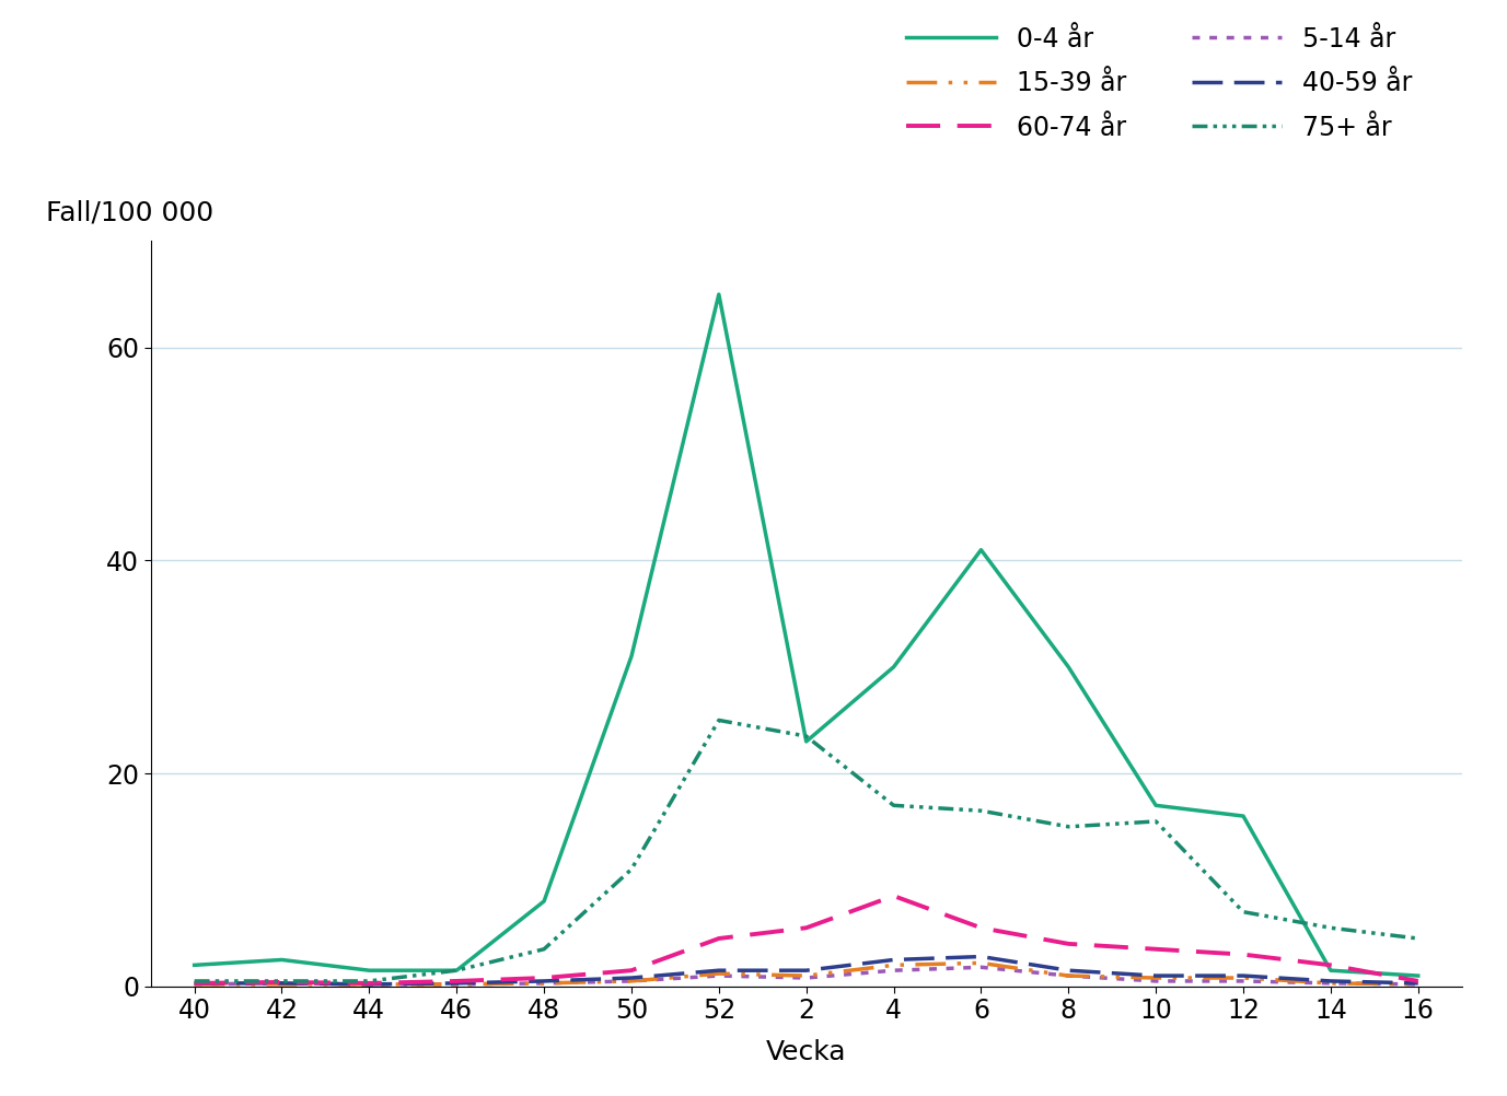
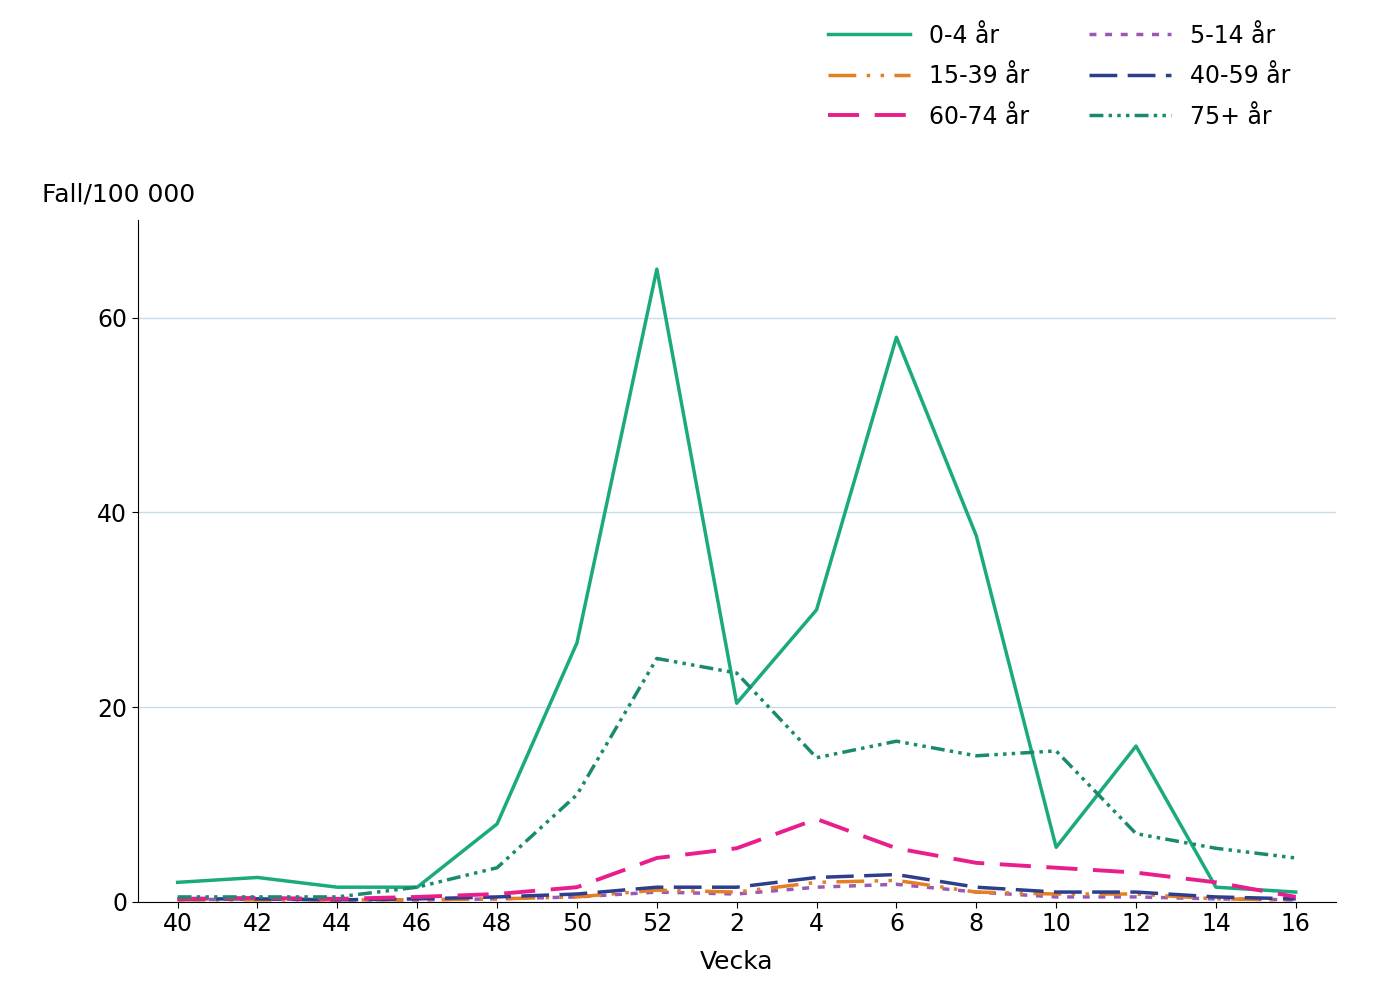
0-4 år/50: 31.0 -> 26.6
0-4 år/2: 23.0 -> 20.4
75+ år/4: 17.0 -> 14.8
0-4 år/6: 41.0 -> 58.0
0-4 år/8: 30.0 -> 37.6
0-4 år/10: 17.0 -> 5.6
